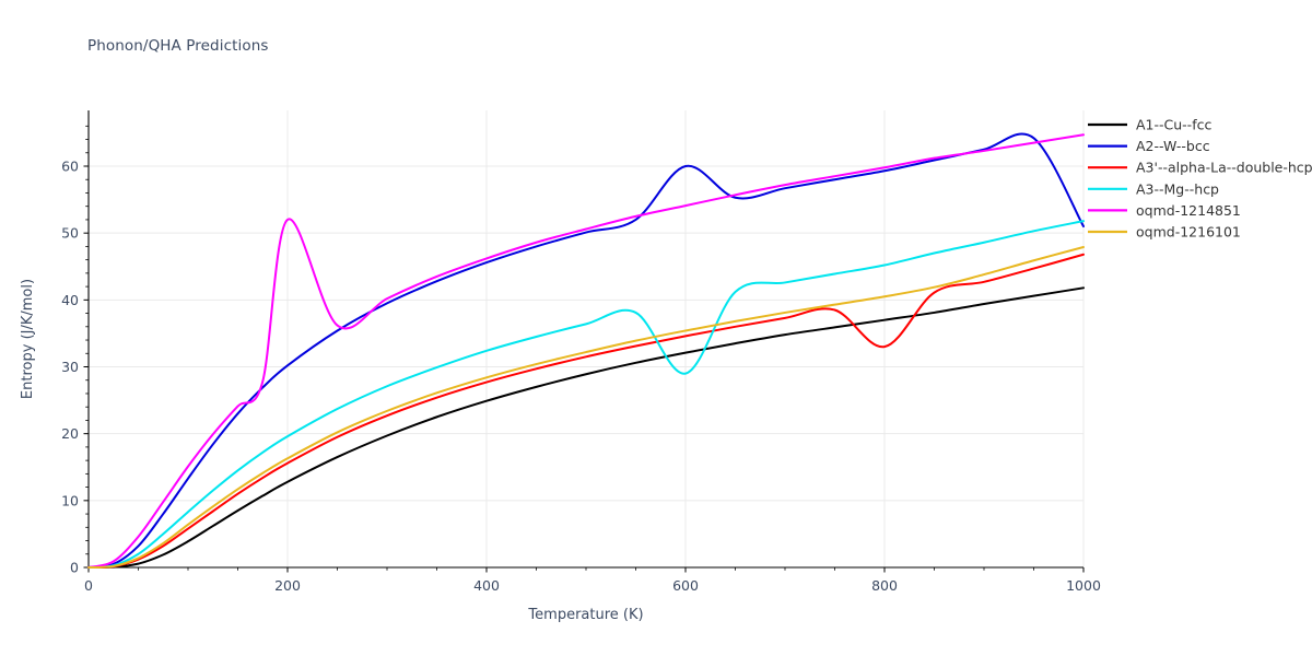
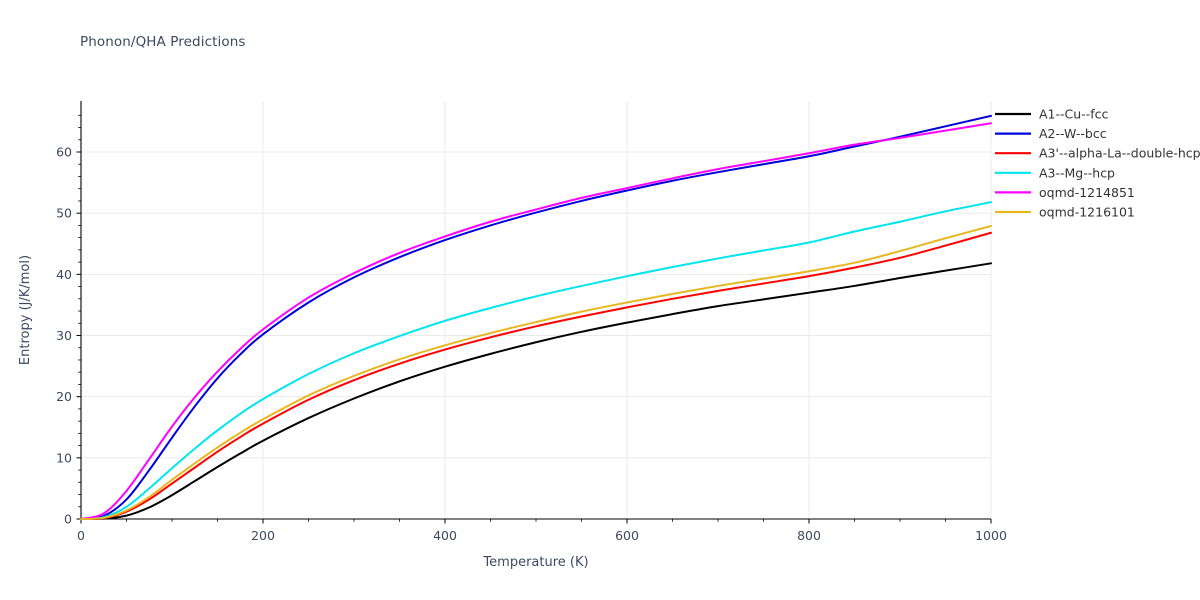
oqmd-1214851/200: 52 -> 31
A2--W--bcc/600: 60 -> 54
A3--Mg--hcp/600: 29 -> 40
A3'--alpha-La--double-hcp/800: 33 -> 40
A2--W--bcc/1000: 51 -> 66
